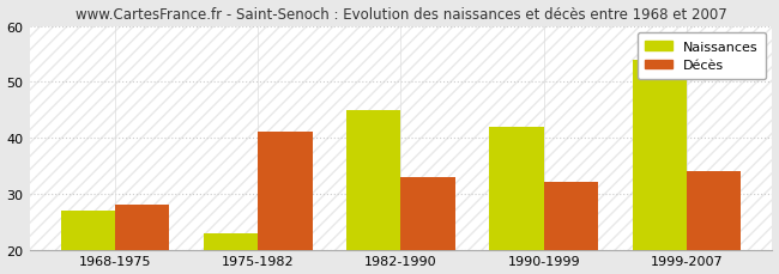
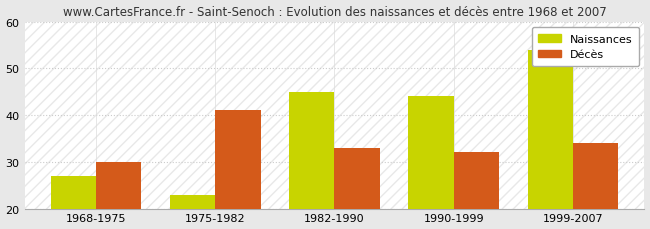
Décès/1968-1975: 28 -> 30
Naissances/1990-1999: 42 -> 44
